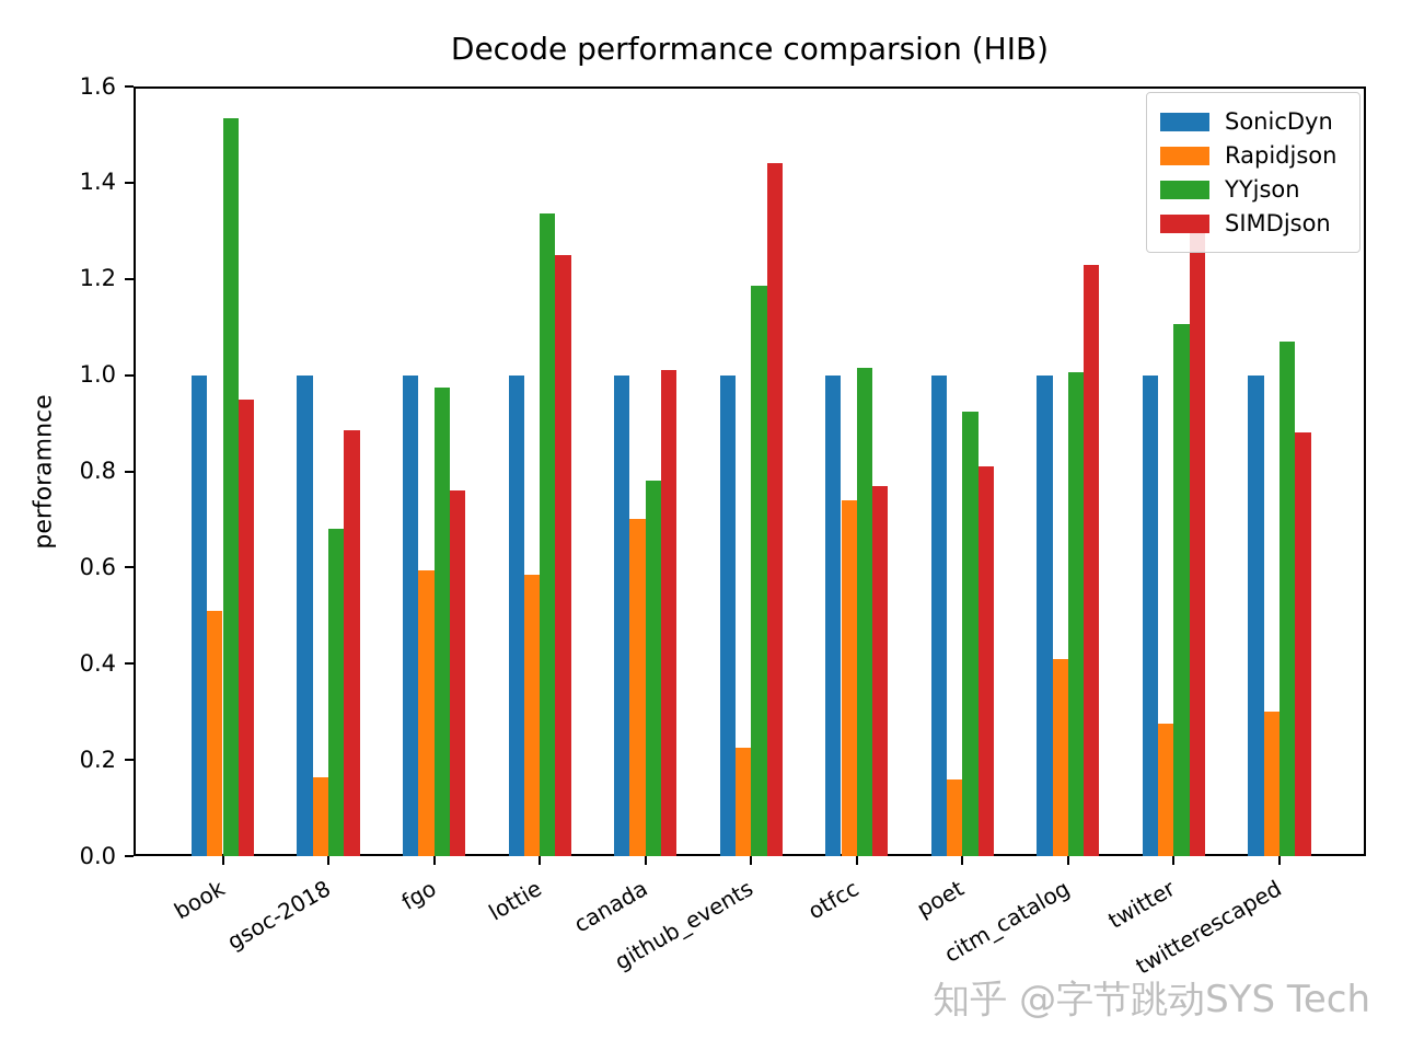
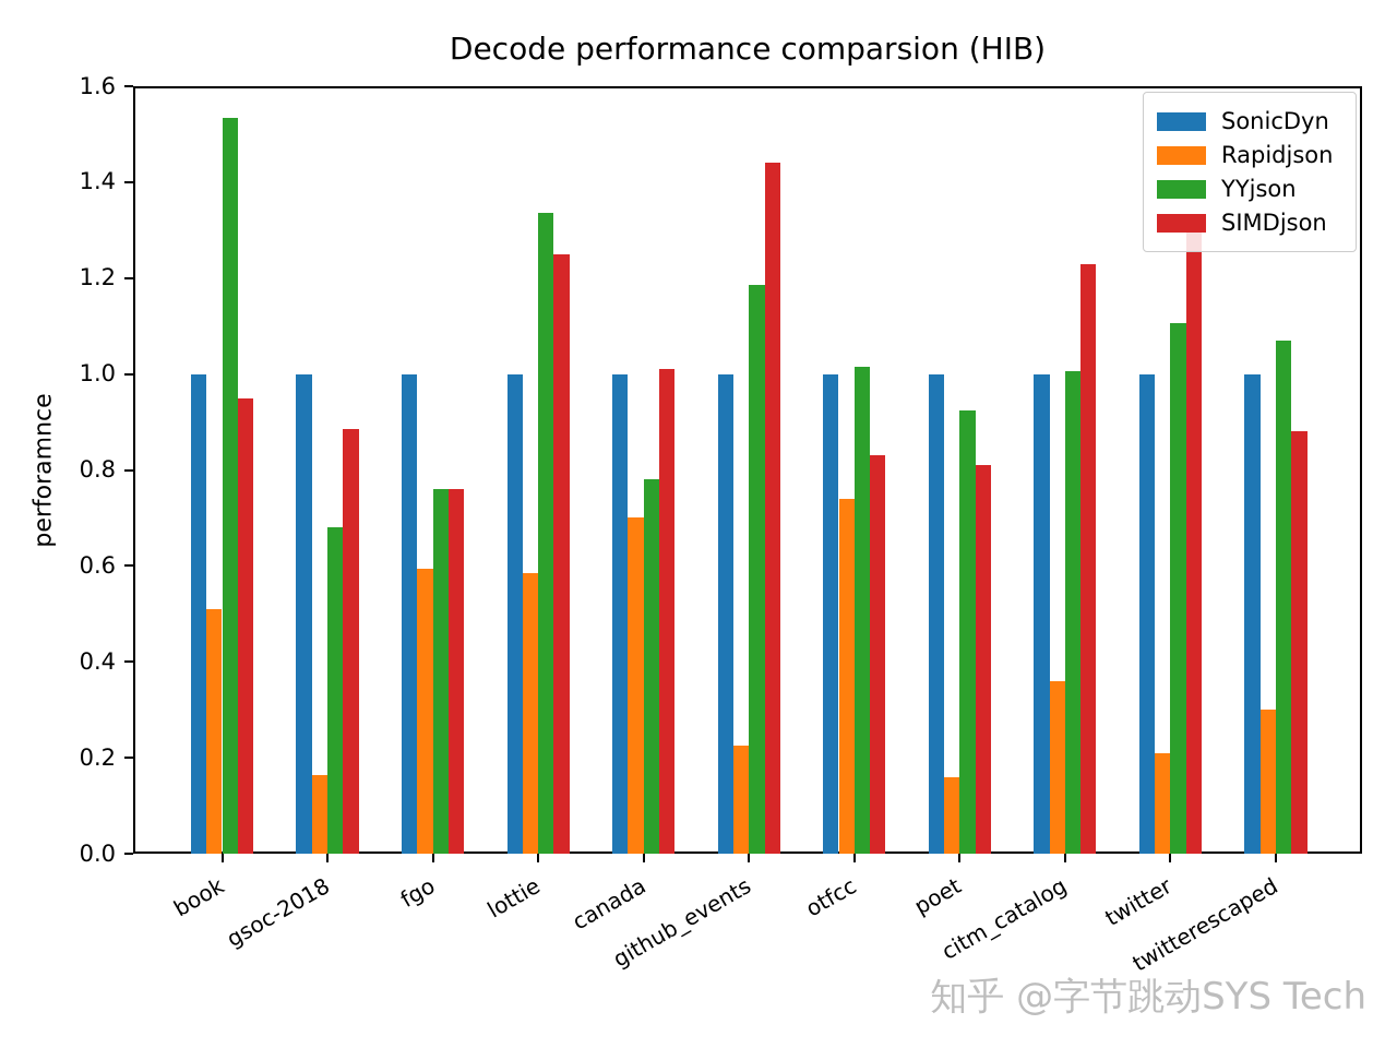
YYjson/fgo: 0.97 -> 0.76
SIMDjson/otfcc: 0.77 -> 0.83
Rapidjson/citm_catalog: 0.41 -> 0.36
Rapidjson/twitter: 0.28 -> 0.21
